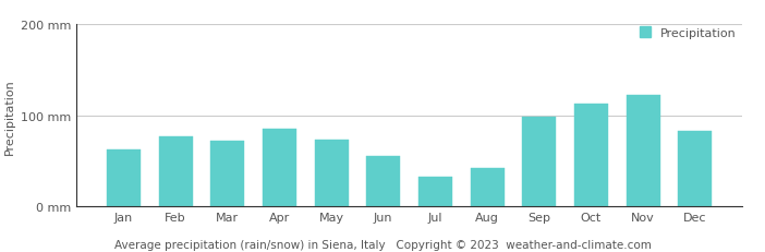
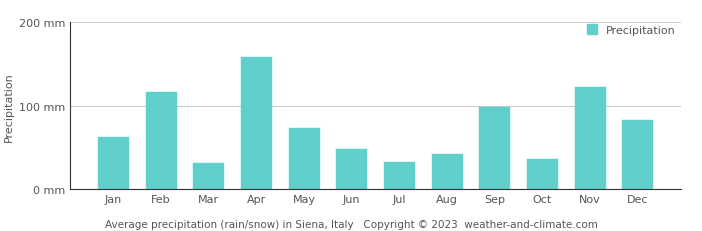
Feb: 77 mm -> 116 mm
Mar: 72 mm -> 32 mm
Apr: 85 mm -> 158 mm
Jun: 55 mm -> 48 mm
Oct: 113 mm -> 36 mm
